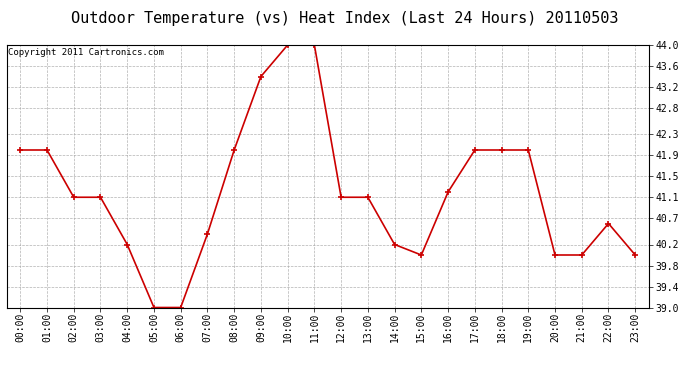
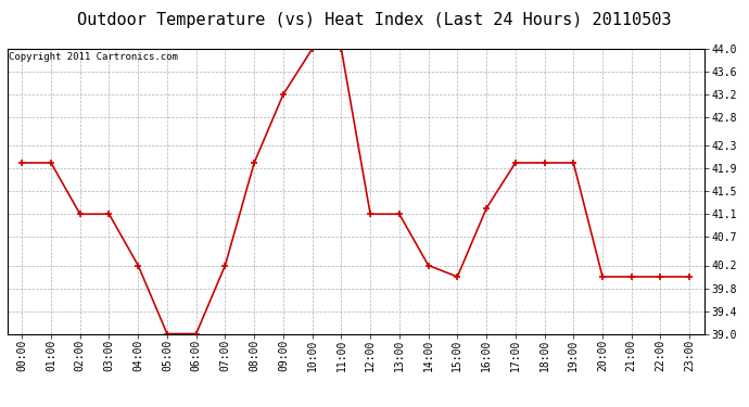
07:00: 40.4 -> 40.2
09:00: 43.4 -> 43.2
22:00: 40.6 -> 40.0
